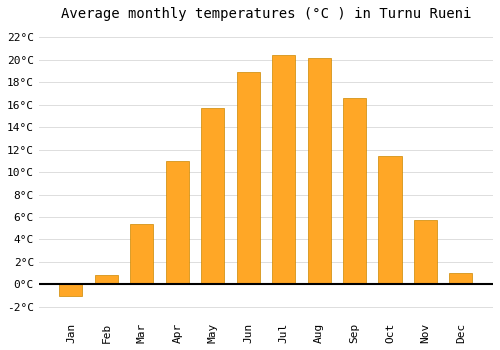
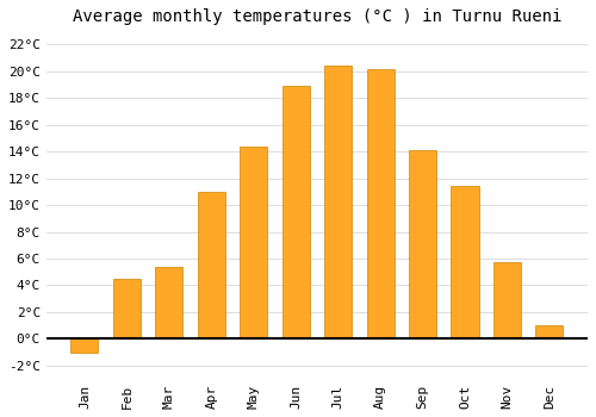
Feb: 0.8°C -> 4.5°C
May: 15.7°C -> 14.4°C
Sep: 16.6°C -> 14.1°C
